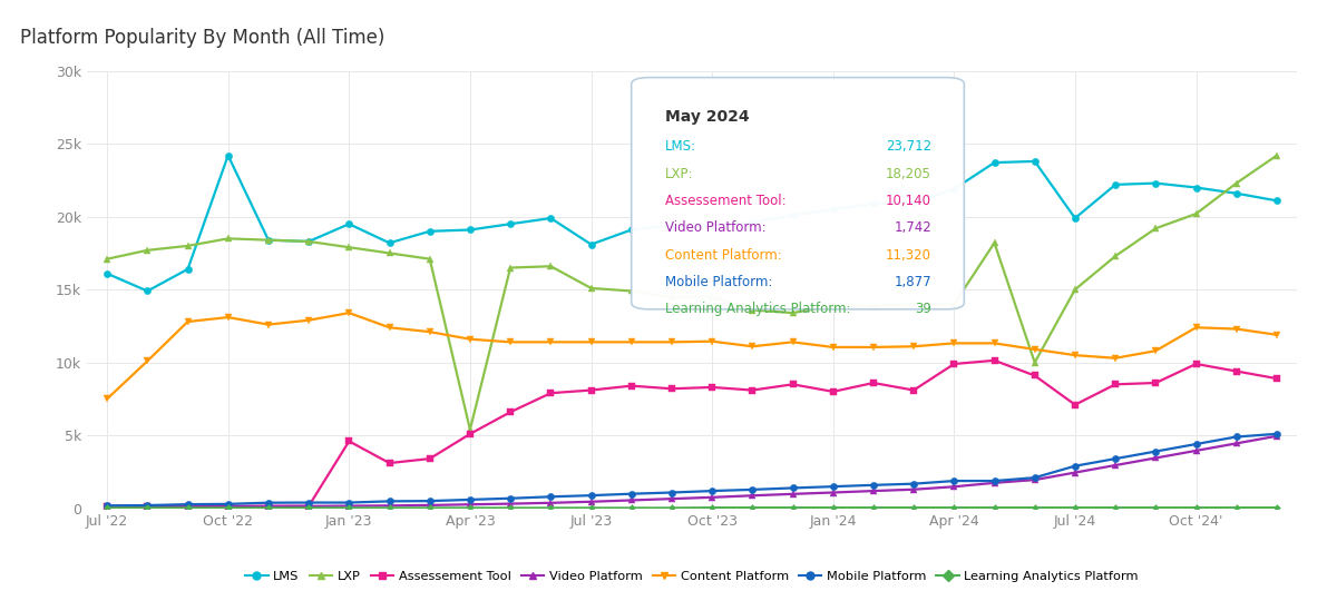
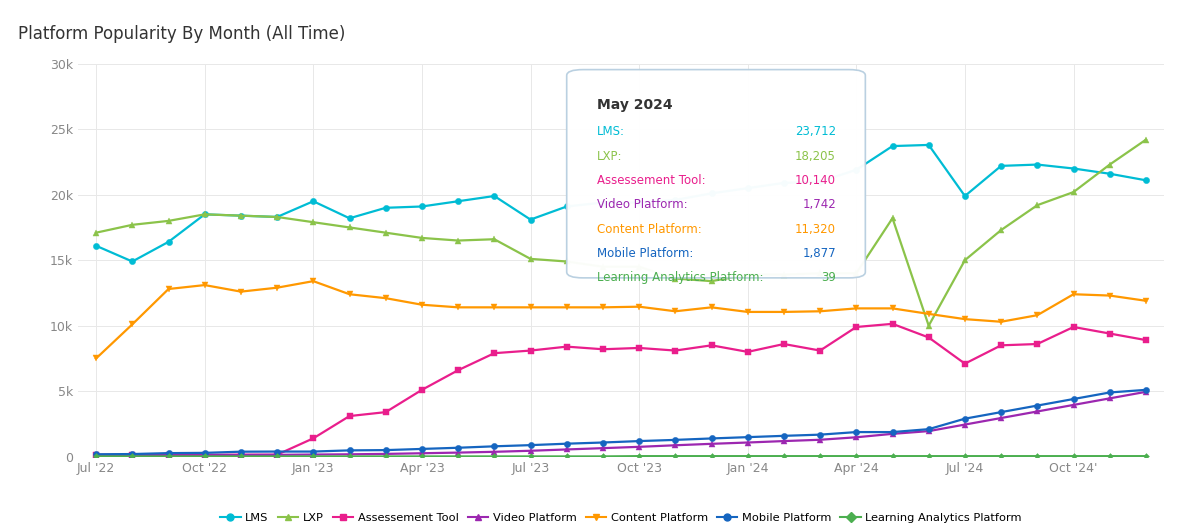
LMS/Oct '22: 24.2k -> 18.5k
Assessement Tool/Jan '23: 4.6k -> 1.4k
LXP/Apr '23: 5.4k -> 16.7k
